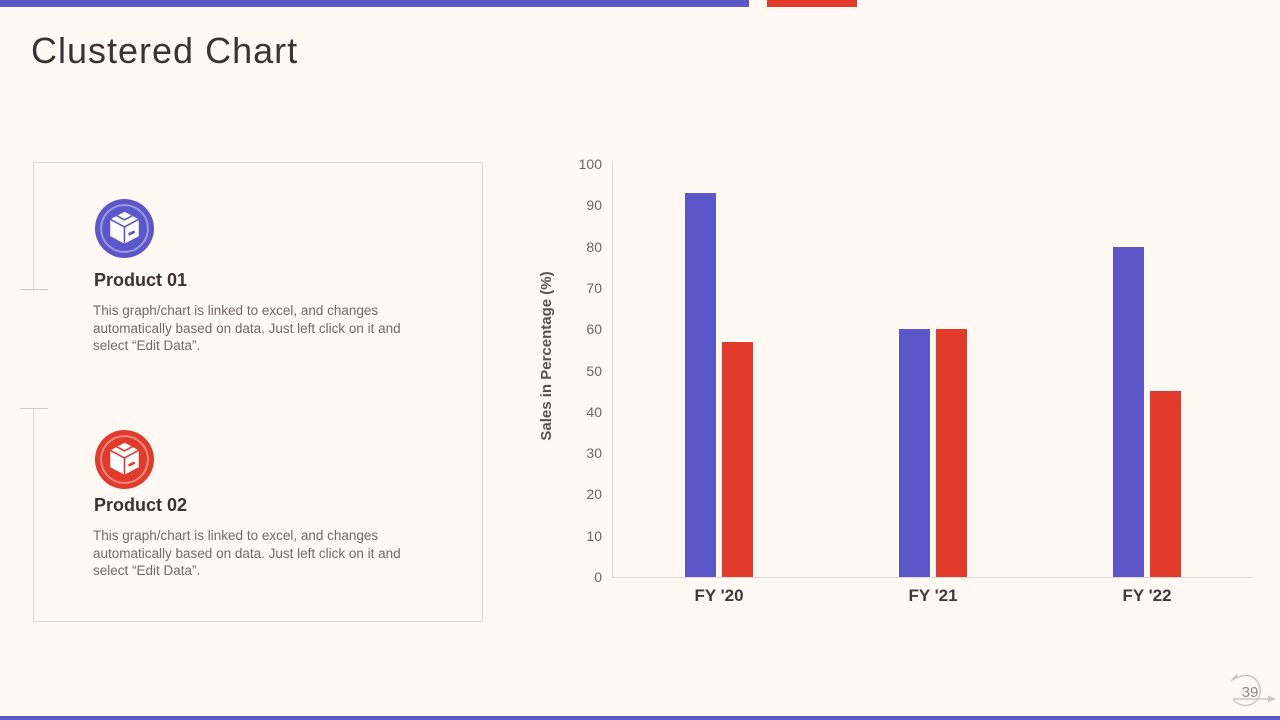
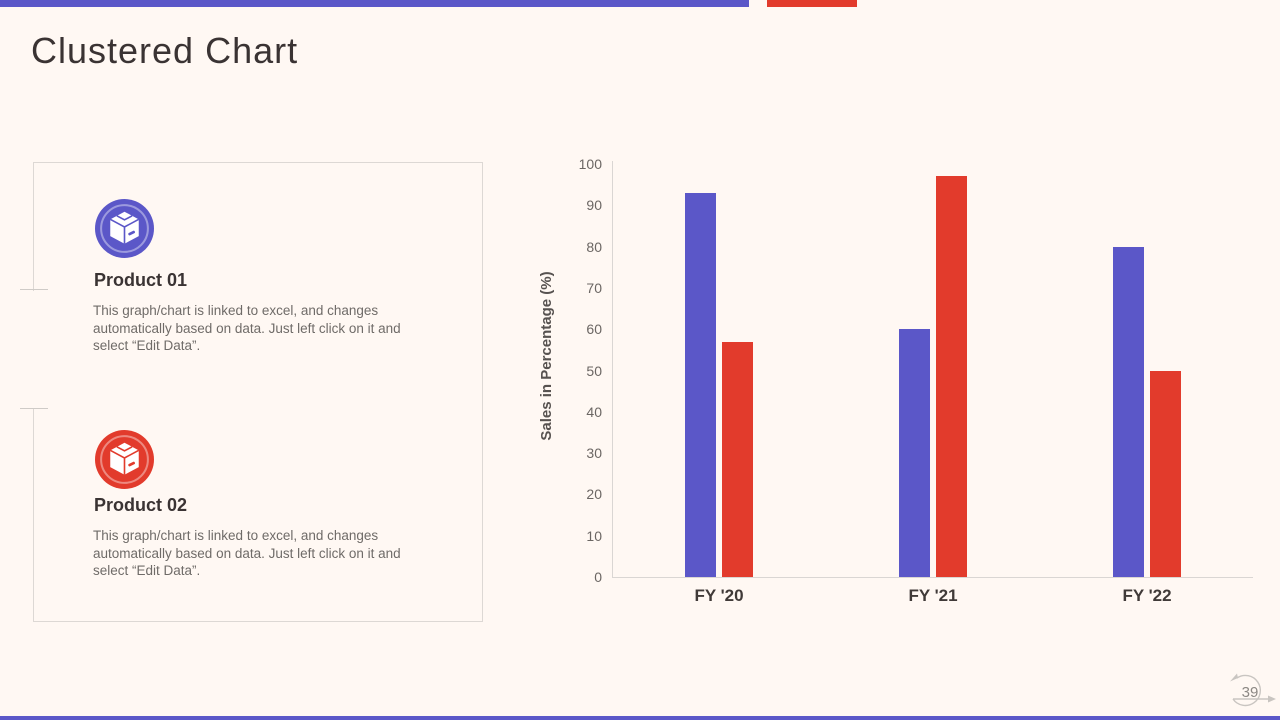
Product 02/FY '21: 60 -> 97
Product 02/FY '22: 45 -> 50
